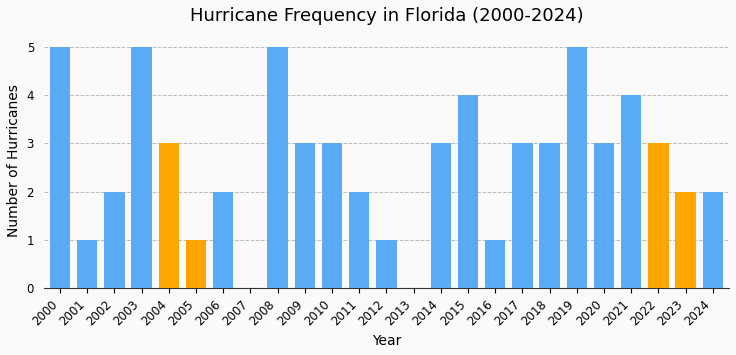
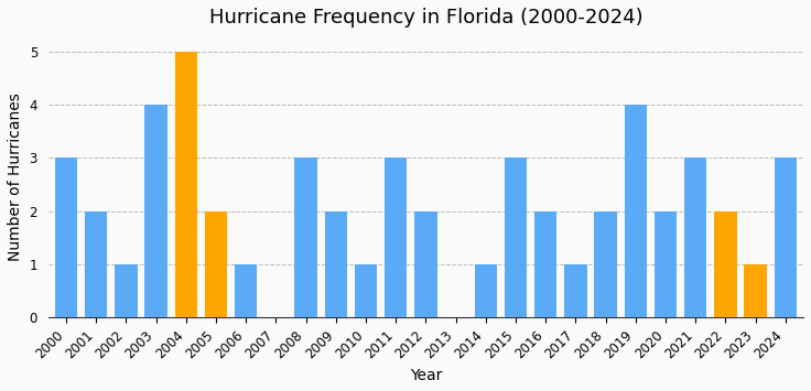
2000: 5 -> 3
2001: 1 -> 2
2002: 2 -> 1
2003: 5 -> 4
2004: 3 -> 5
2005: 1 -> 2
2006: 2 -> 1
2008: 5 -> 3
2009: 3 -> 2
2010: 3 -> 1
2011: 2 -> 3
2012: 1 -> 2
2014: 3 -> 1
2015: 4 -> 3
2016: 1 -> 2
2017: 3 -> 1
2018: 3 -> 2
2019: 5 -> 4
2020: 3 -> 2
2021: 4 -> 3
2022: 3 -> 2
2023: 2 -> 1
2024: 2 -> 3
